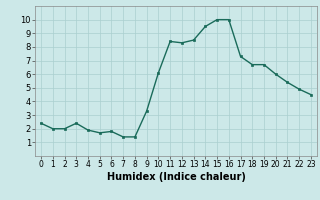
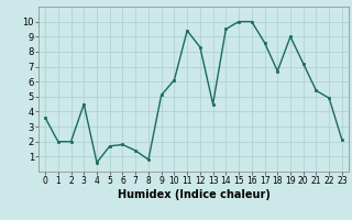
0: 2.4 -> 3.6
3: 2.4 -> 4.5
4: 1.9 -> 0.6
8: 1.4 -> 0.8
9: 3.3 -> 5.1
11: 8.4 -> 9.4
13: 8.5 -> 4.5
17: 7.3 -> 8.6
19: 6.7 -> 9.0
20: 6.0 -> 7.2
23: 4.5 -> 2.1
